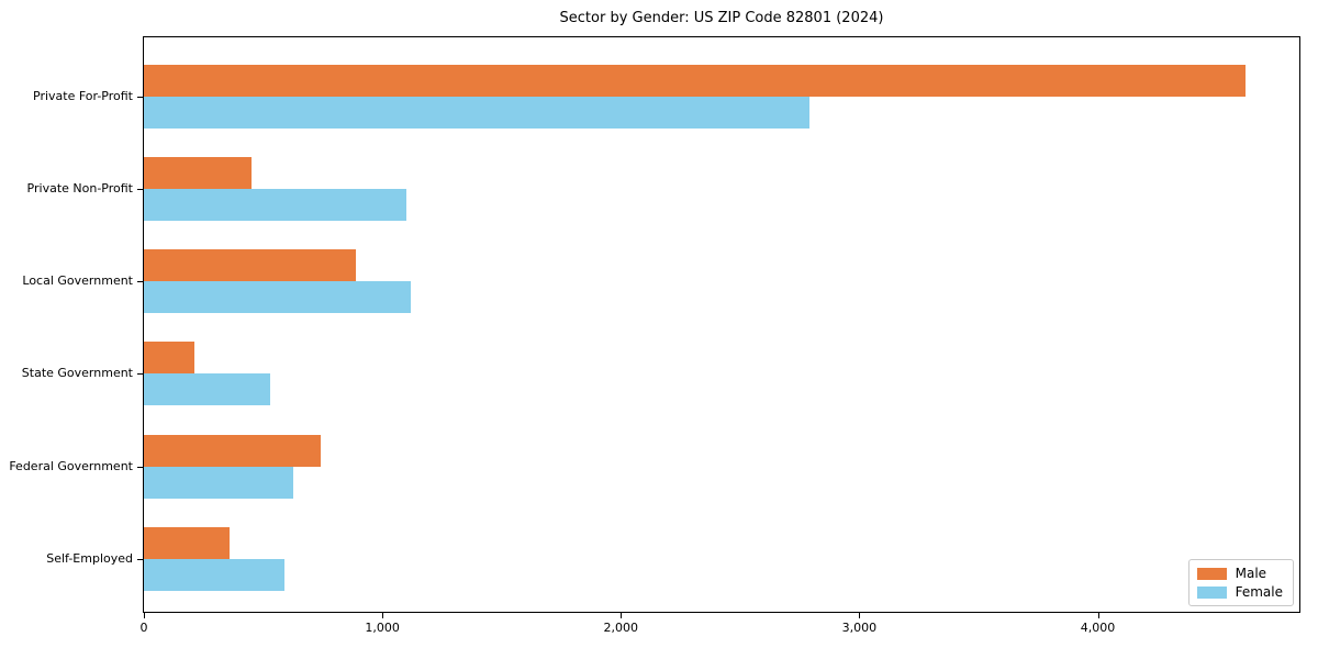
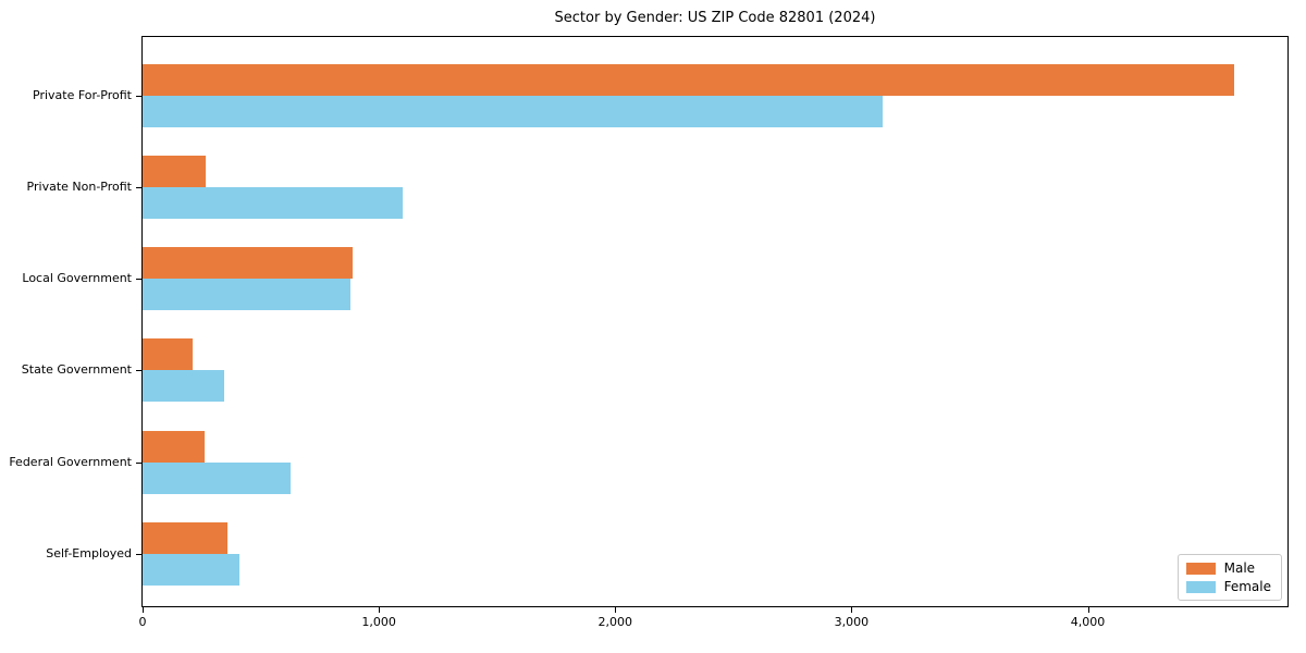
Female/Private For-Profit: 2790 -> 3130
Male/Private Non-Profit: 450 -> 260
Female/Local Government: 1120 -> 880
Female/State Government: 530 -> 340
Male/Federal Government: 740 -> 260
Female/Self-Employed: 590 -> 410
